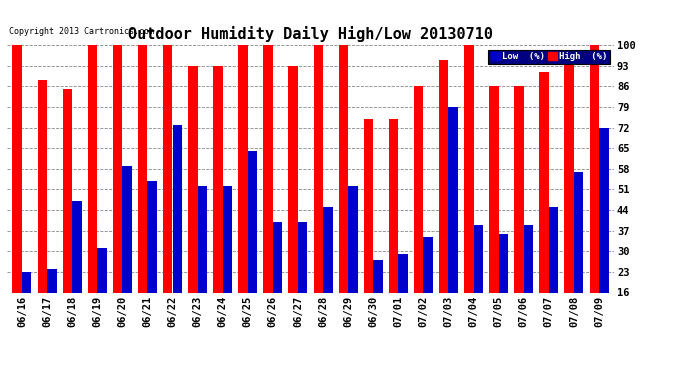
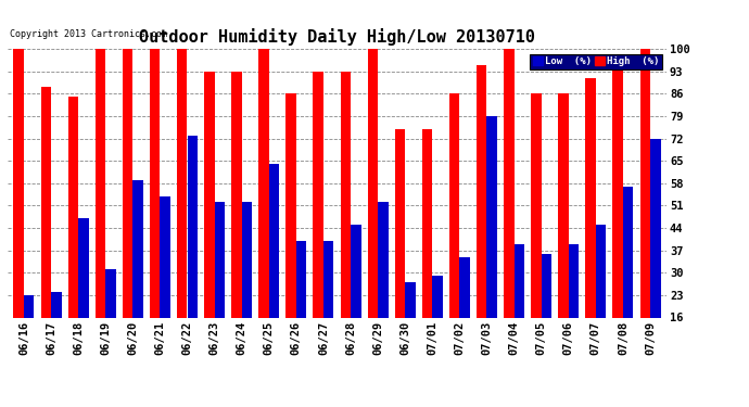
High (%)/06/26: 100 -> 86
High (%)/06/28: 100 -> 93
